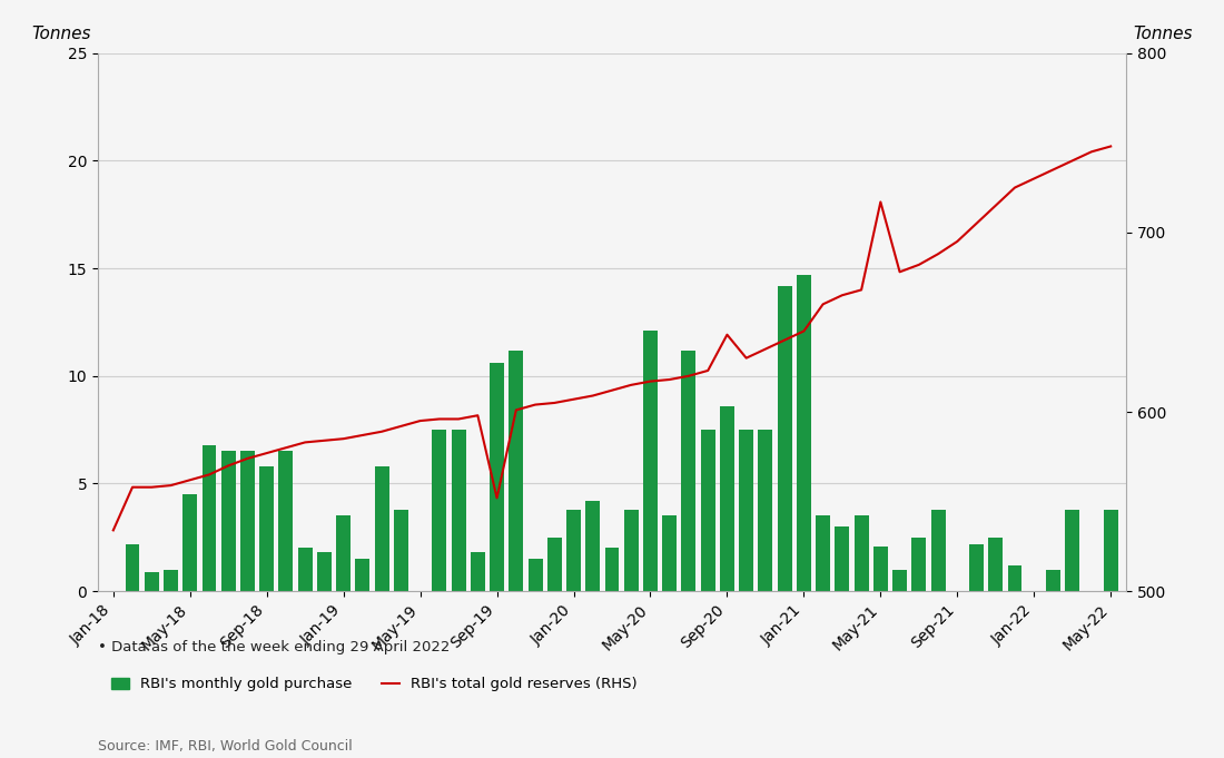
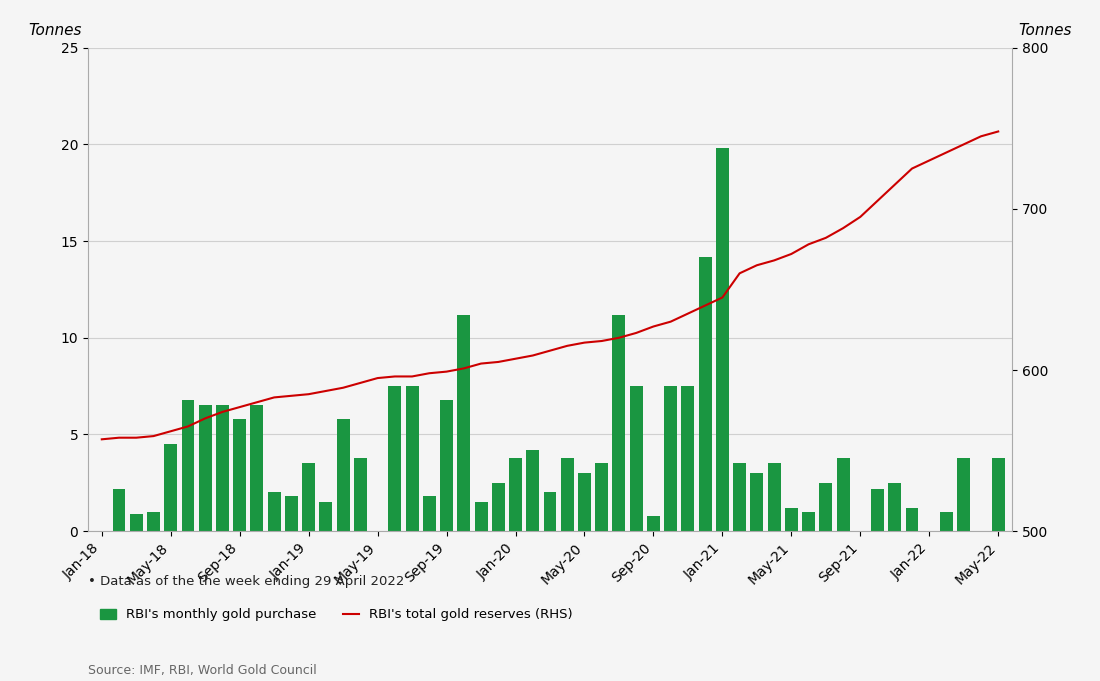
RBI's total gold reserves (RHS)/Jan-18: 534 -> 557
RBI's monthly gold purchase/Sep-19: 10.6 -> 6.8
RBI's total gold reserves (RHS)/Sep-19: 552 -> 599
RBI's monthly gold purchase/May-20: 12.1 -> 3.0
RBI's monthly gold purchase/Sep-20: 8.6 -> 0.8
RBI's total gold reserves (RHS)/Sep-20: 643 -> 627
RBI's monthly gold purchase/Jan-21: 14.7 -> 19.8
RBI's monthly gold purchase/May-21: 2.1 -> 1.2
RBI's total gold reserves (RHS)/May-21: 717 -> 672
